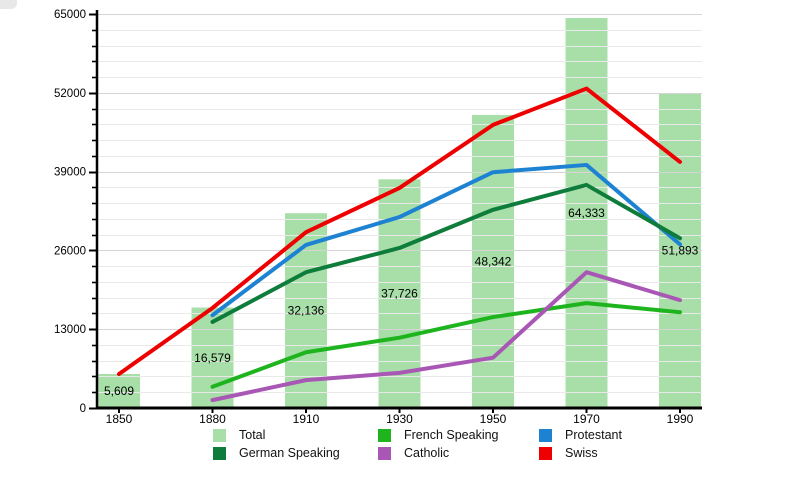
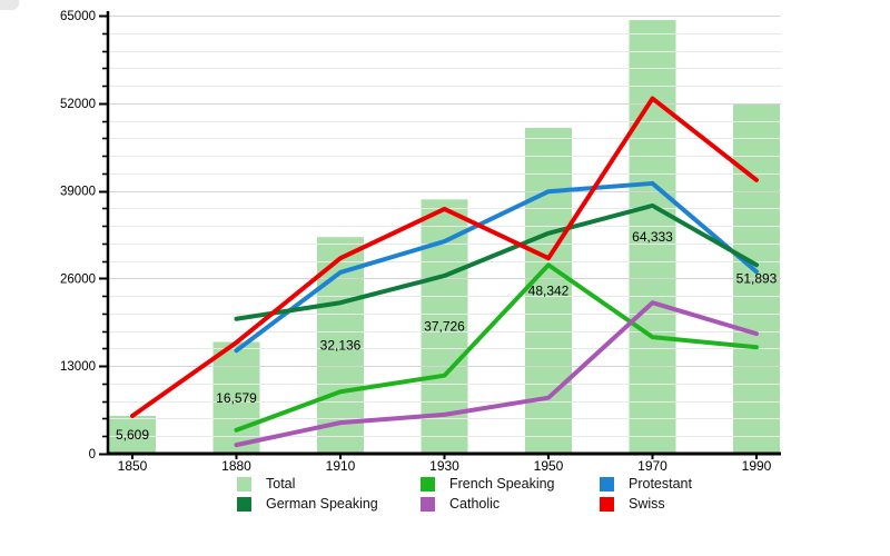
German Speaking/1880: 14000 -> 20000
French Speaking/1950: 15000 -> 28000
Swiss/1950: 47000 -> 29000
